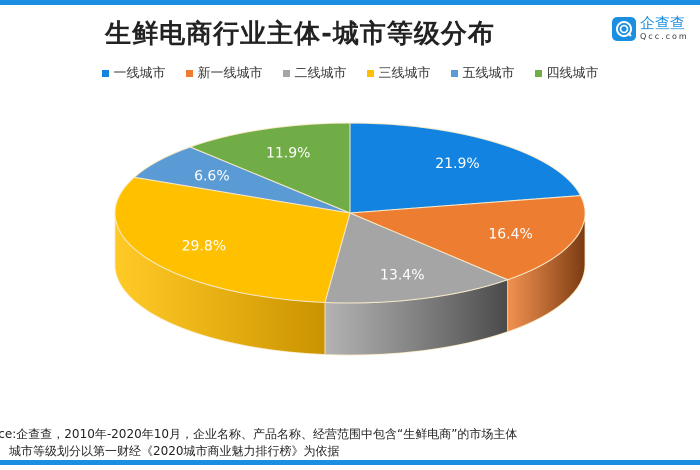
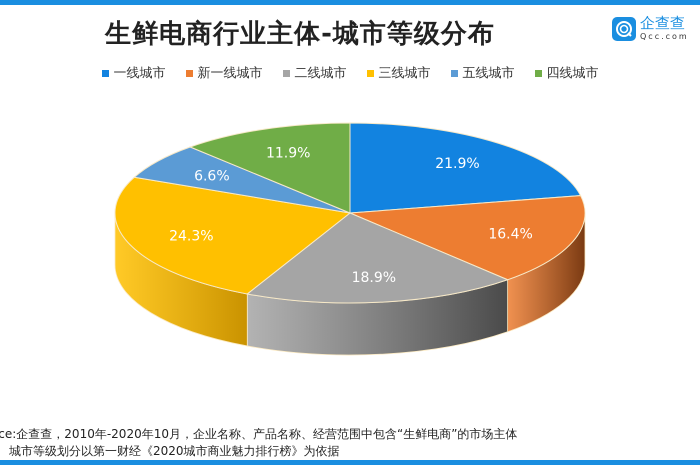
二线城市: 13.4% -> 18.9%
三线城市: 29.8% -> 24.3%
